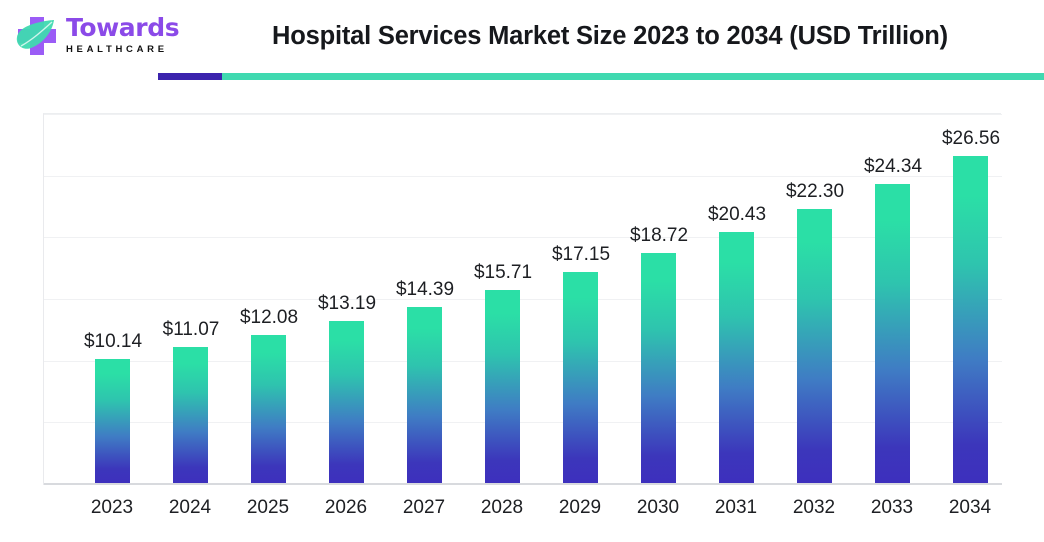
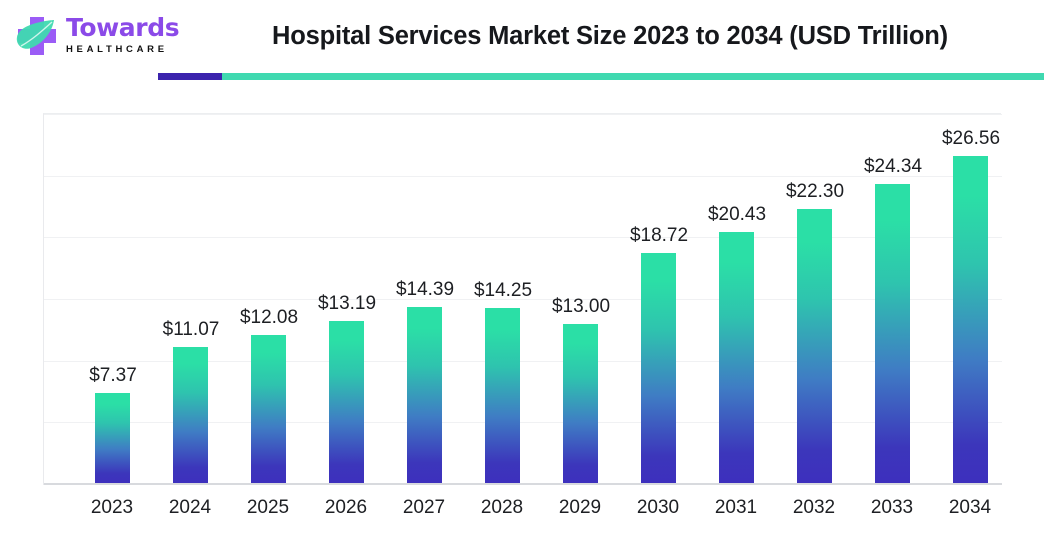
2023: $10.14 -> $7.37
2028: $15.71 -> $14.25
2029: $17.15 -> $13.00
